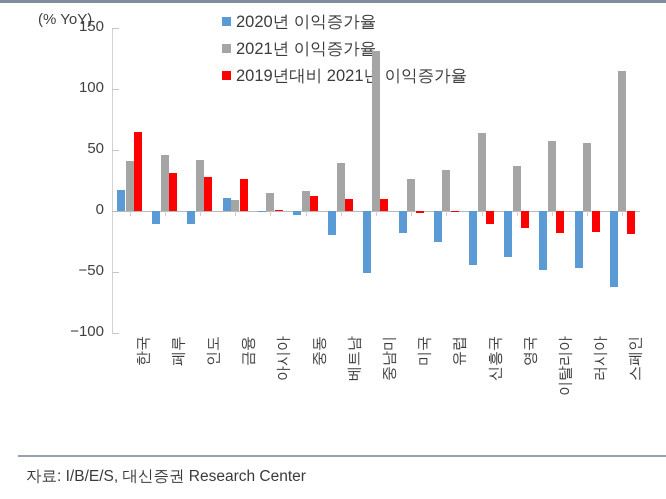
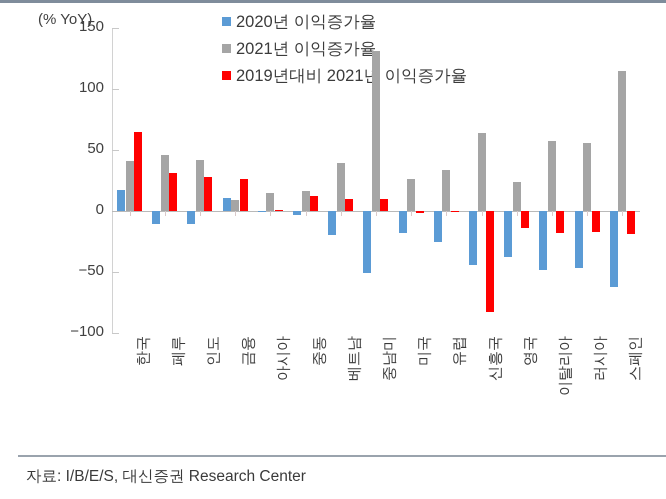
2019년대비 2021년 이익증가율/신흥국: -11 -> -83
2021년 이익증가율/영국: 37 -> 24
